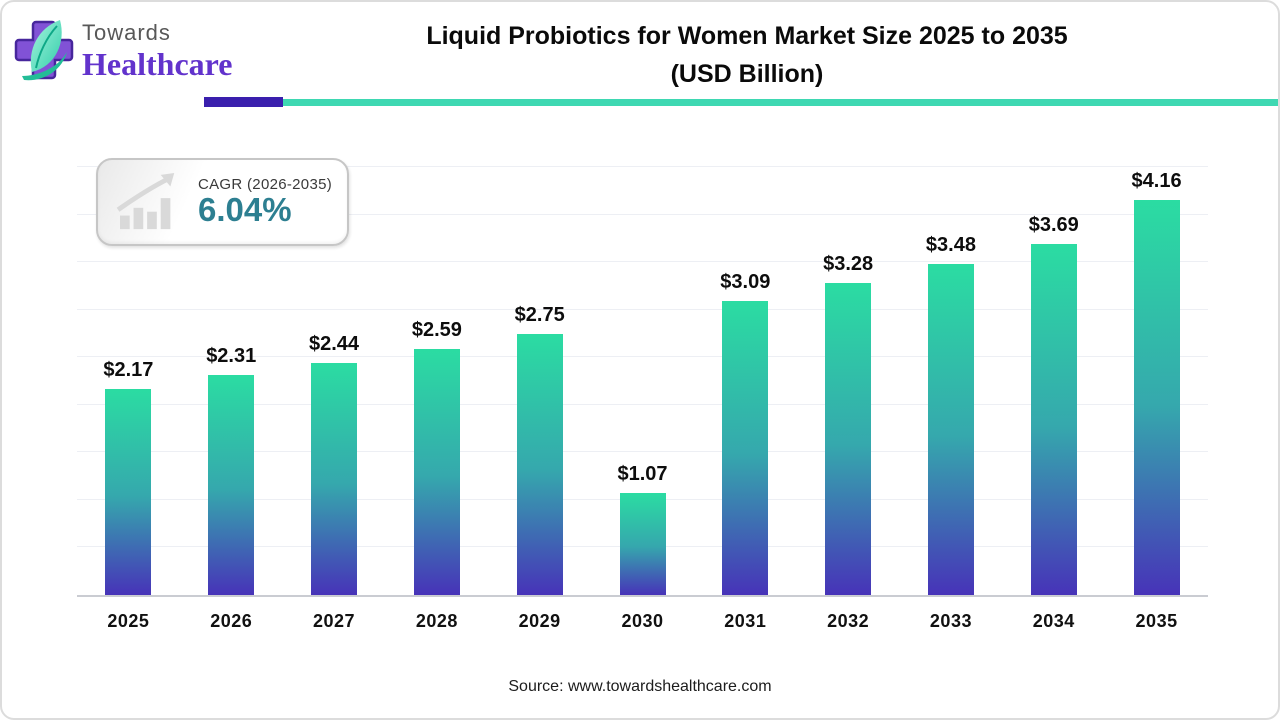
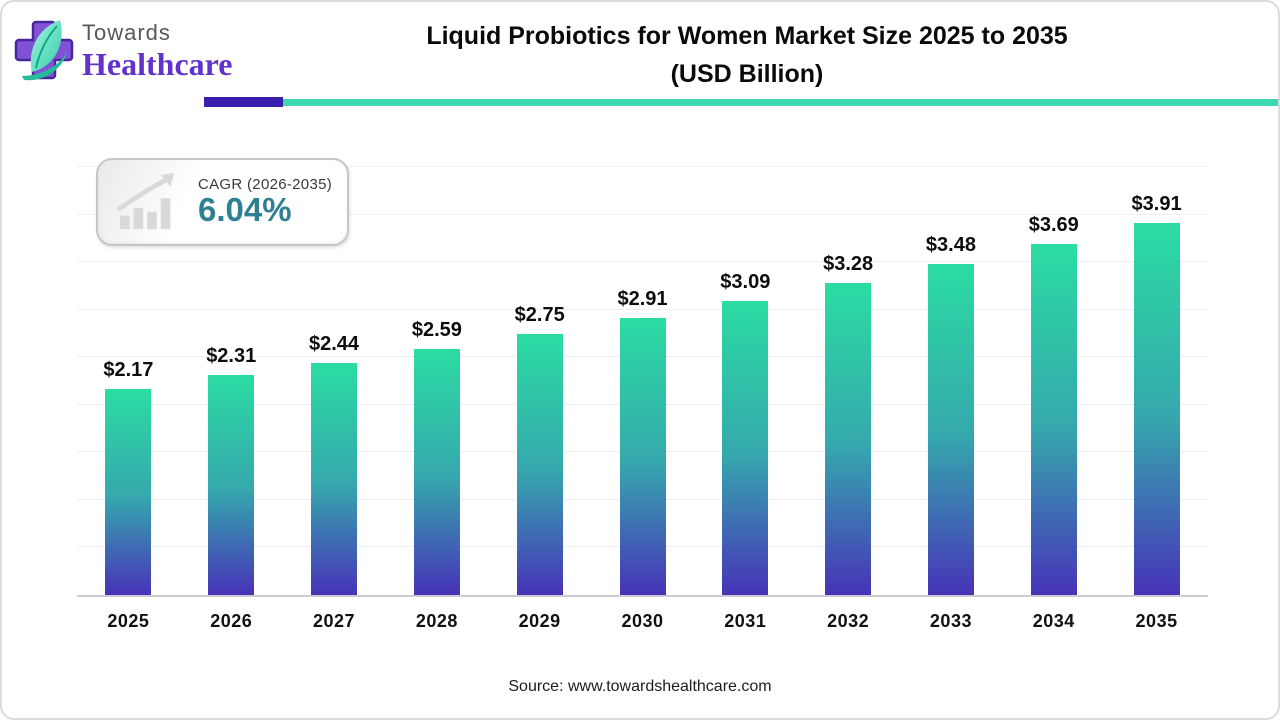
2030: $1.07 -> $2.91
2035: $4.16 -> $3.91
